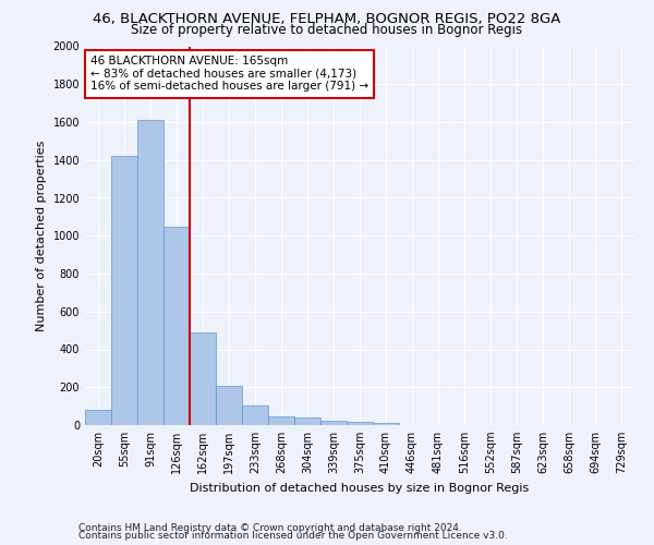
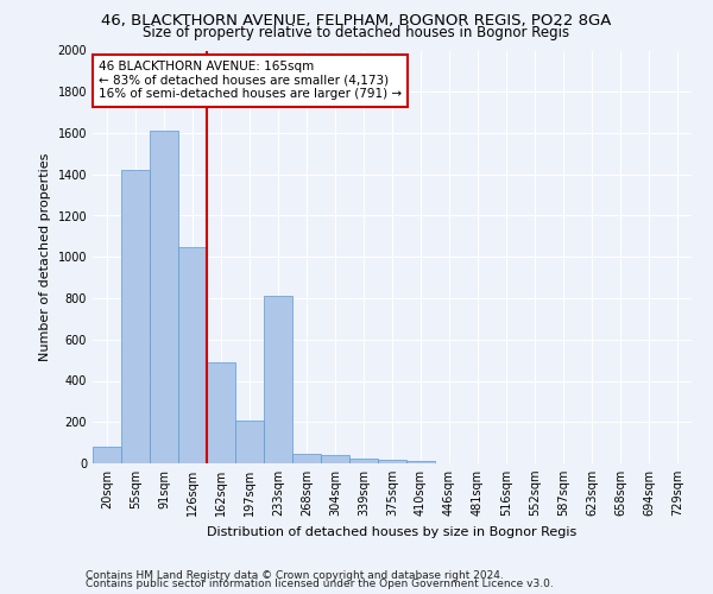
233sqm: 100 -> 810
